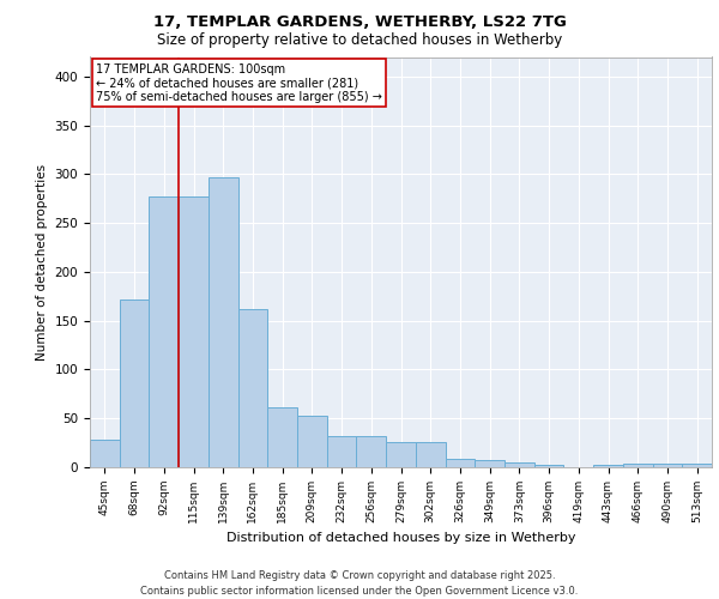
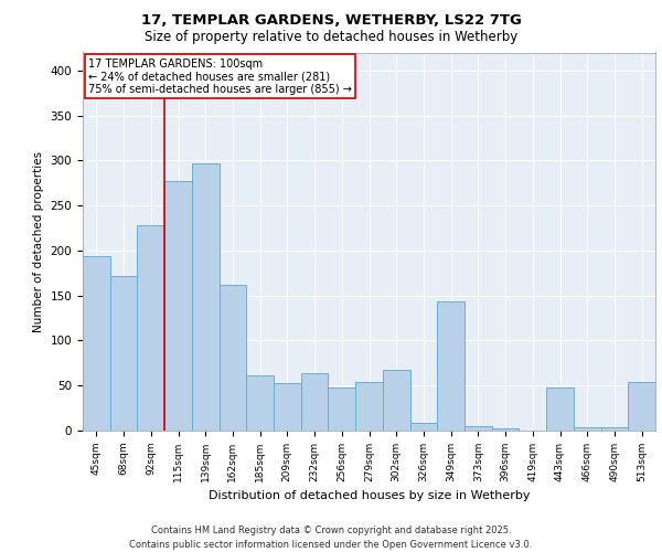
45sqm: 28 -> 194
92sqm: 277 -> 228
232sqm: 32 -> 64
256sqm: 32 -> 48
279sqm: 26 -> 54
302sqm: 26 -> 68
349sqm: 7 -> 144
443sqm: 3 -> 48
513sqm: 4 -> 54
